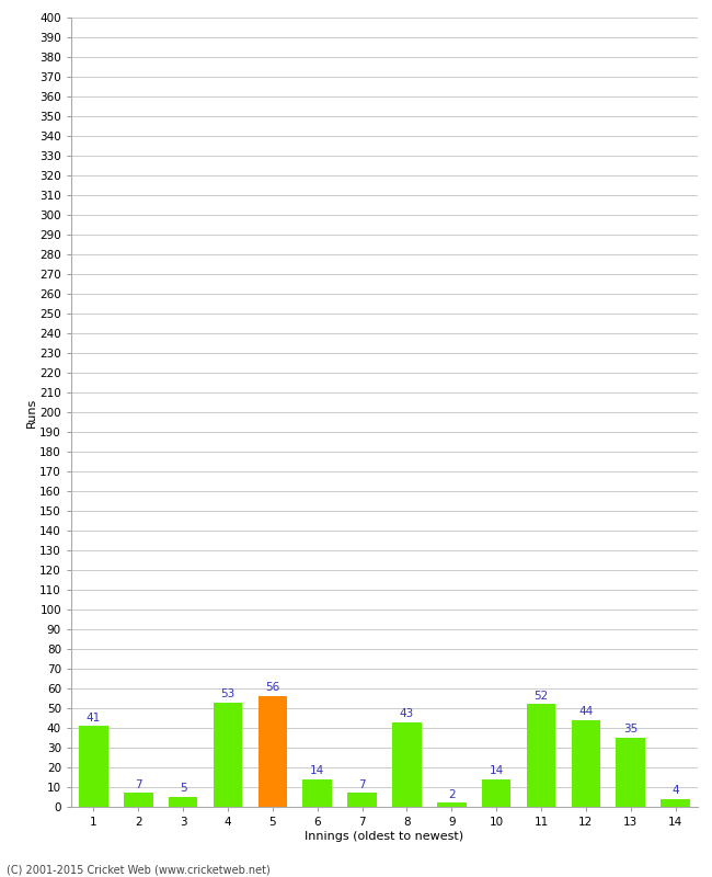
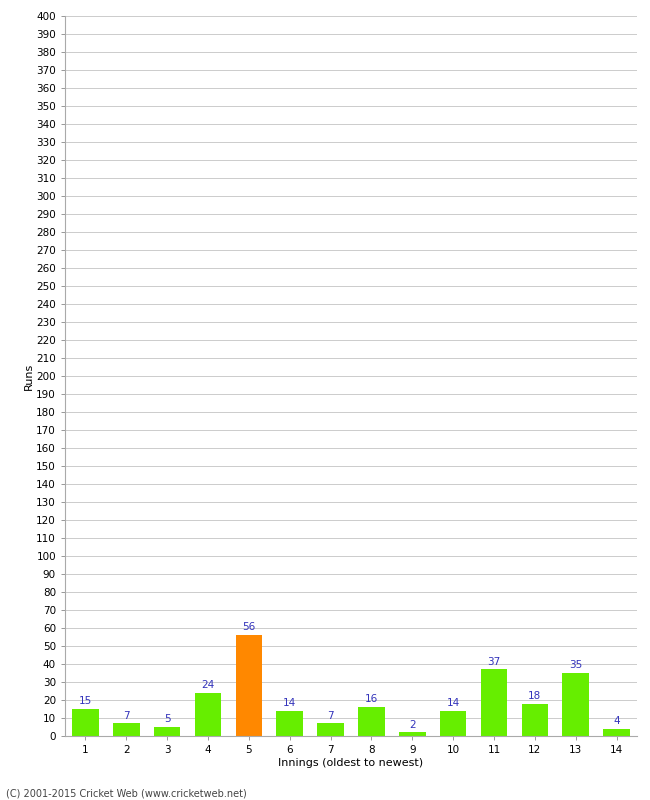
1: 41 -> 15
4: 53 -> 24
8: 43 -> 16
11: 52 -> 37
12: 44 -> 18
